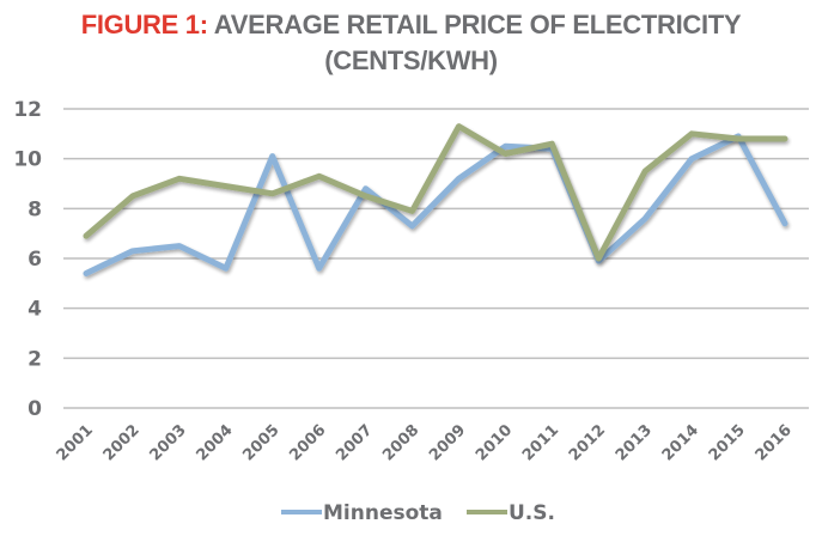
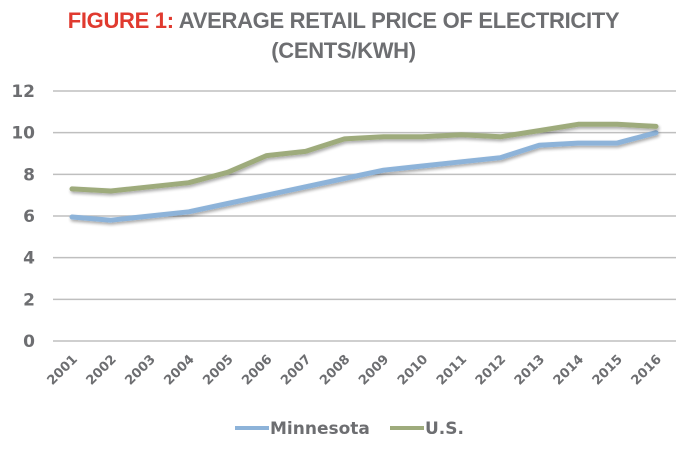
Minnesota/2001: 5.4 -> 6.0
U.S./2001: 6.9 -> 7.3
Minnesota/2002: 6.3 -> 5.8
U.S./2002: 8.5 -> 7.2
Minnesota/2003: 6.5 -> 6.0
U.S./2003: 9.2 -> 7.4
Minnesota/2004: 5.6 -> 6.2
U.S./2004: 8.9 -> 7.6
Minnesota/2005: 10.1 -> 6.6
U.S./2005: 8.6 -> 8.1
Minnesota/2006: 5.6 -> 7.0
U.S./2006: 9.3 -> 8.9
Minnesota/2007: 8.8 -> 7.4
U.S./2007: 8.5 -> 9.1
Minnesota/2008: 7.3 -> 7.8
U.S./2008: 7.9 -> 9.7
Minnesota/2009: 9.2 -> 8.2
U.S./2009: 11.3 -> 9.8
Minnesota/2010: 10.5 -> 8.4
U.S./2010: 10.2 -> 9.8
Minnesota/2011: 10.4 -> 8.6
U.S./2011: 10.6 -> 9.9
Minnesota/2012: 5.9 -> 8.8
U.S./2012: 6.0 -> 9.8
Minnesota/2013: 7.6 -> 9.4
U.S./2013: 9.5 -> 10.1
Minnesota/2014: 10.0 -> 9.5
U.S./2014: 11.0 -> 10.4
Minnesota/2015: 10.9 -> 9.5
U.S./2015: 10.8 -> 10.4
Minnesota/2016: 7.4 -> 10.0
U.S./2016: 10.8 -> 10.3
